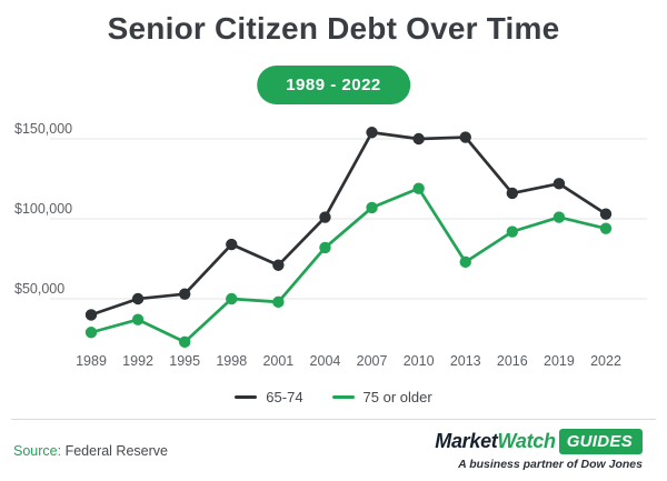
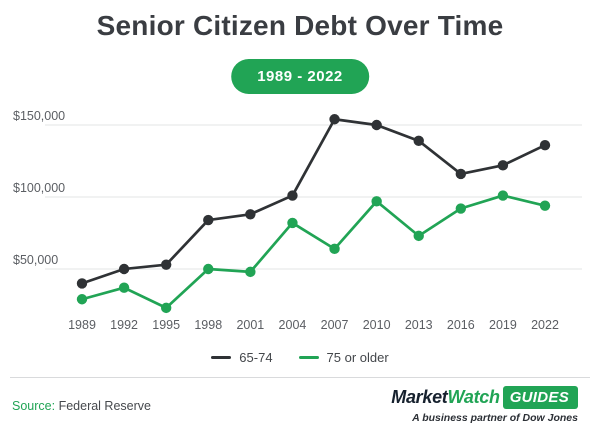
65-74/2001: $71000 -> $88000
75 or older/2007: $107000 -> $64000
75 or older/2010: $119000 -> $97000
65-74/2013: $151000 -> $139000
65-74/2022: $103000 -> $136000
